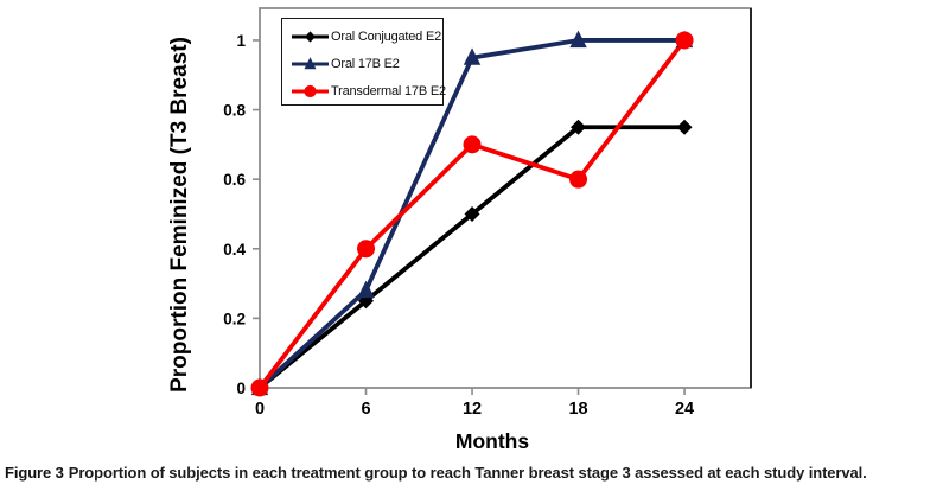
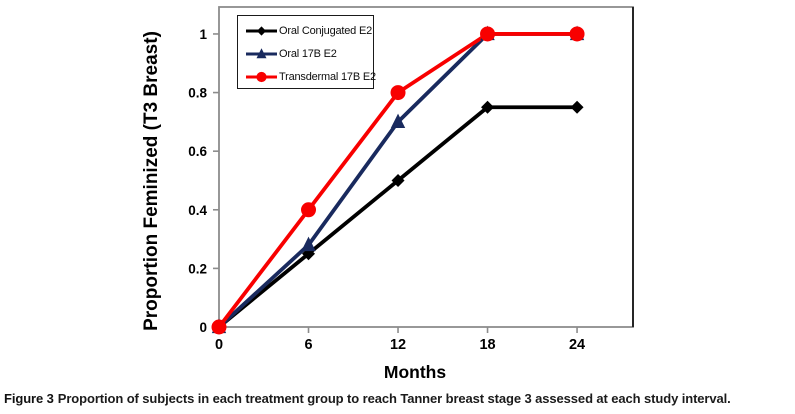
Oral 17B E2/12: 0.95 -> 0.70
Transdermal 17B E2/12: 0.7 -> 0.8
Transdermal 17B E2/18: 0.6 -> 1.0
